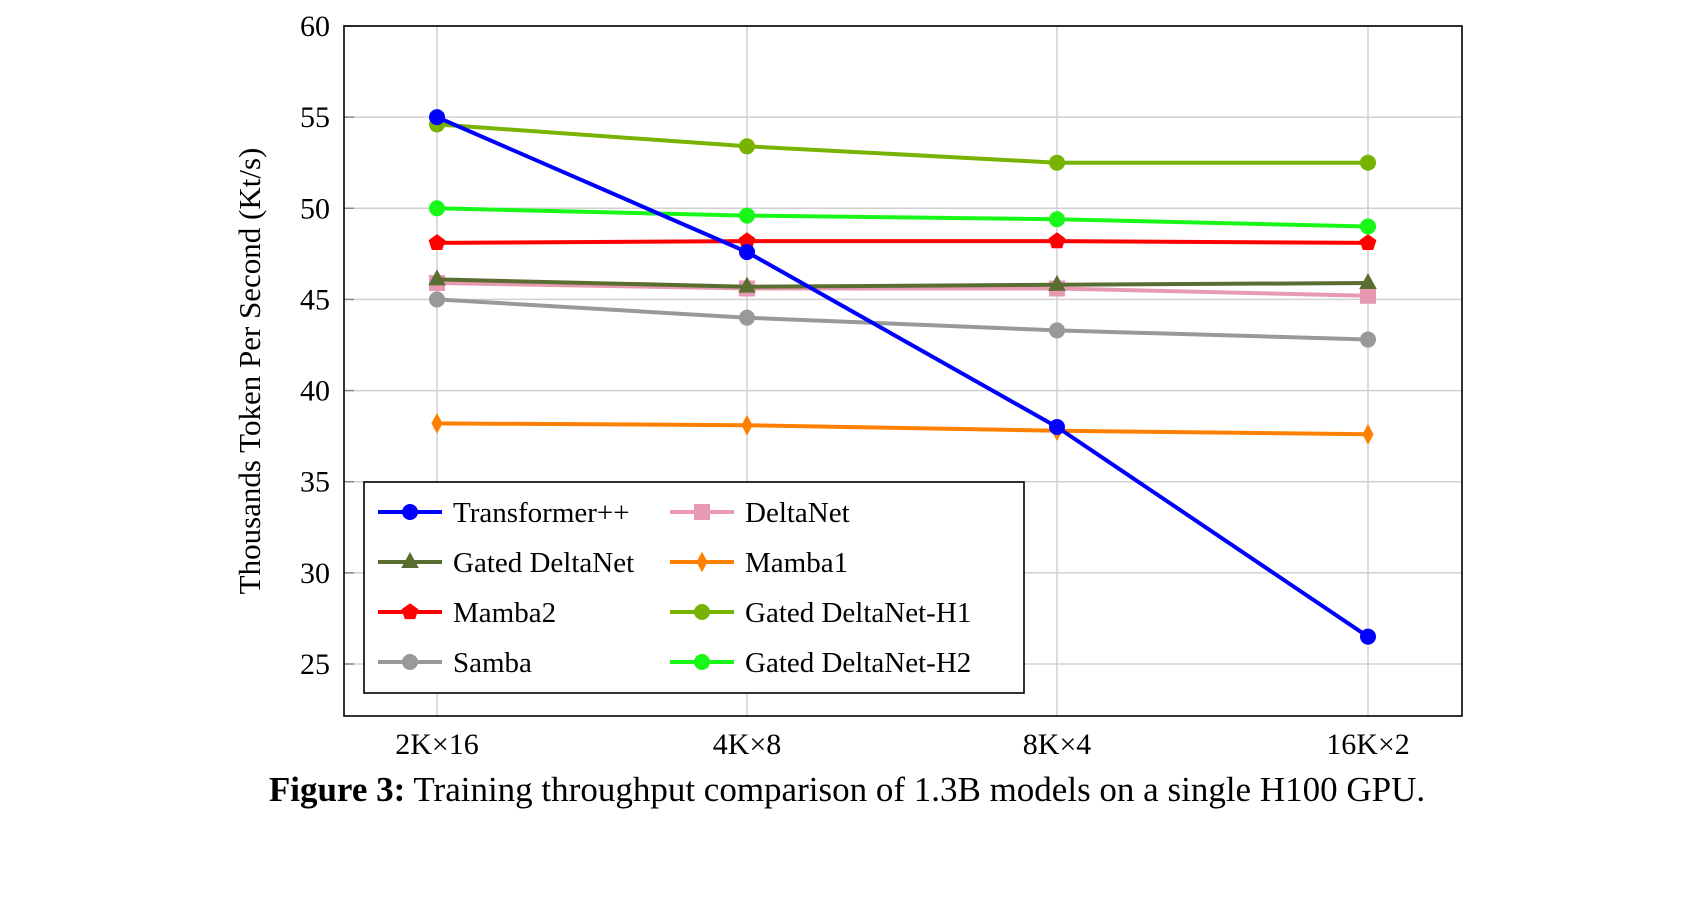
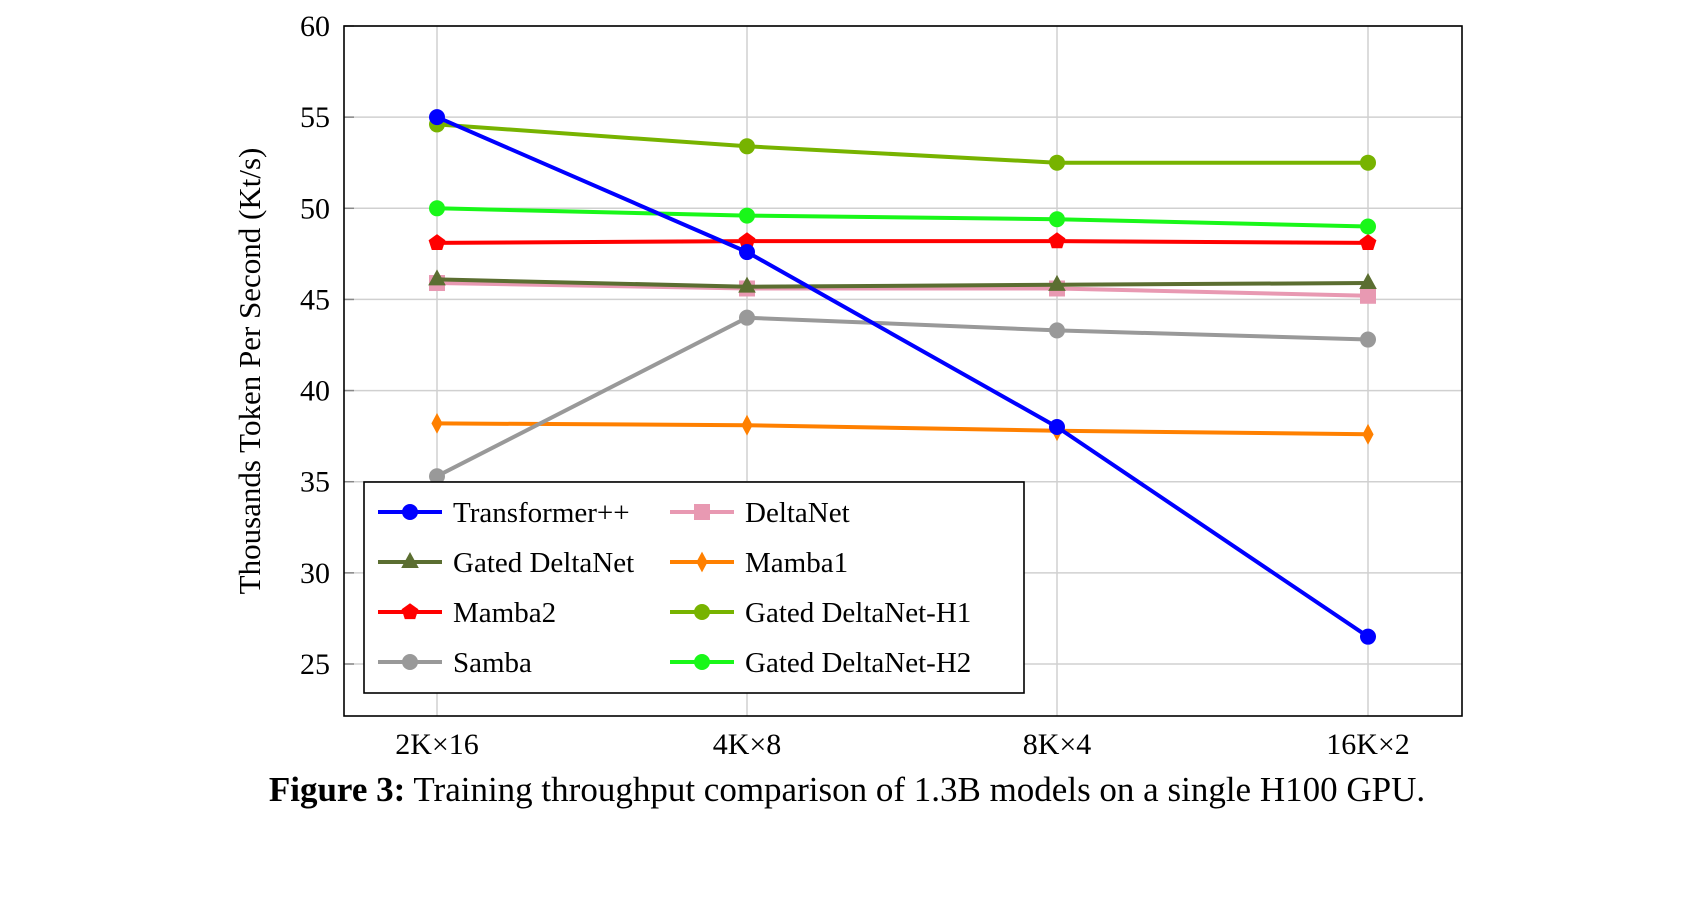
Samba/2K×16: 45.0 -> 35.3
